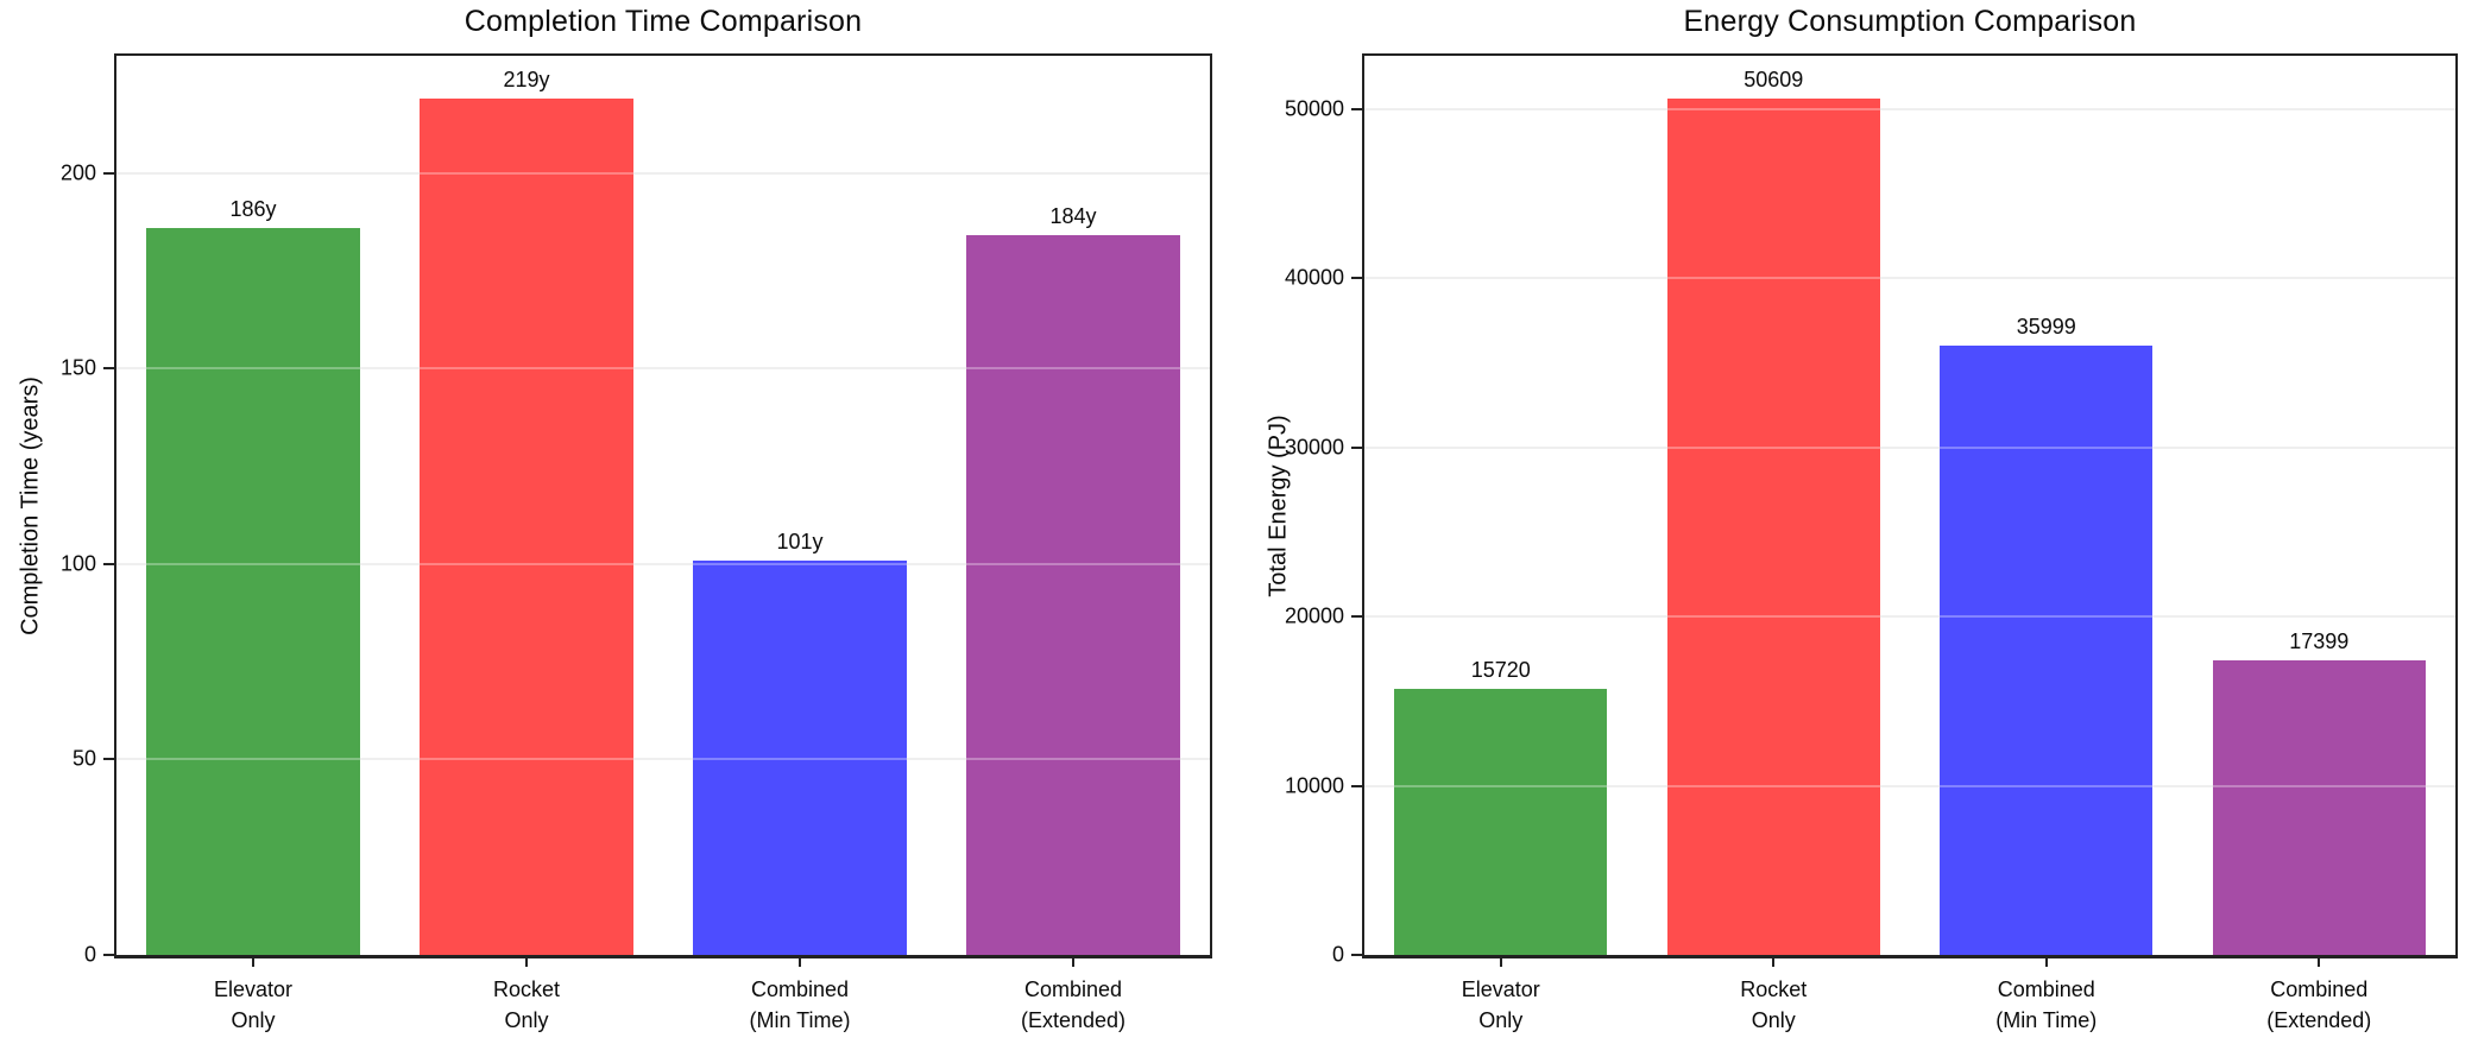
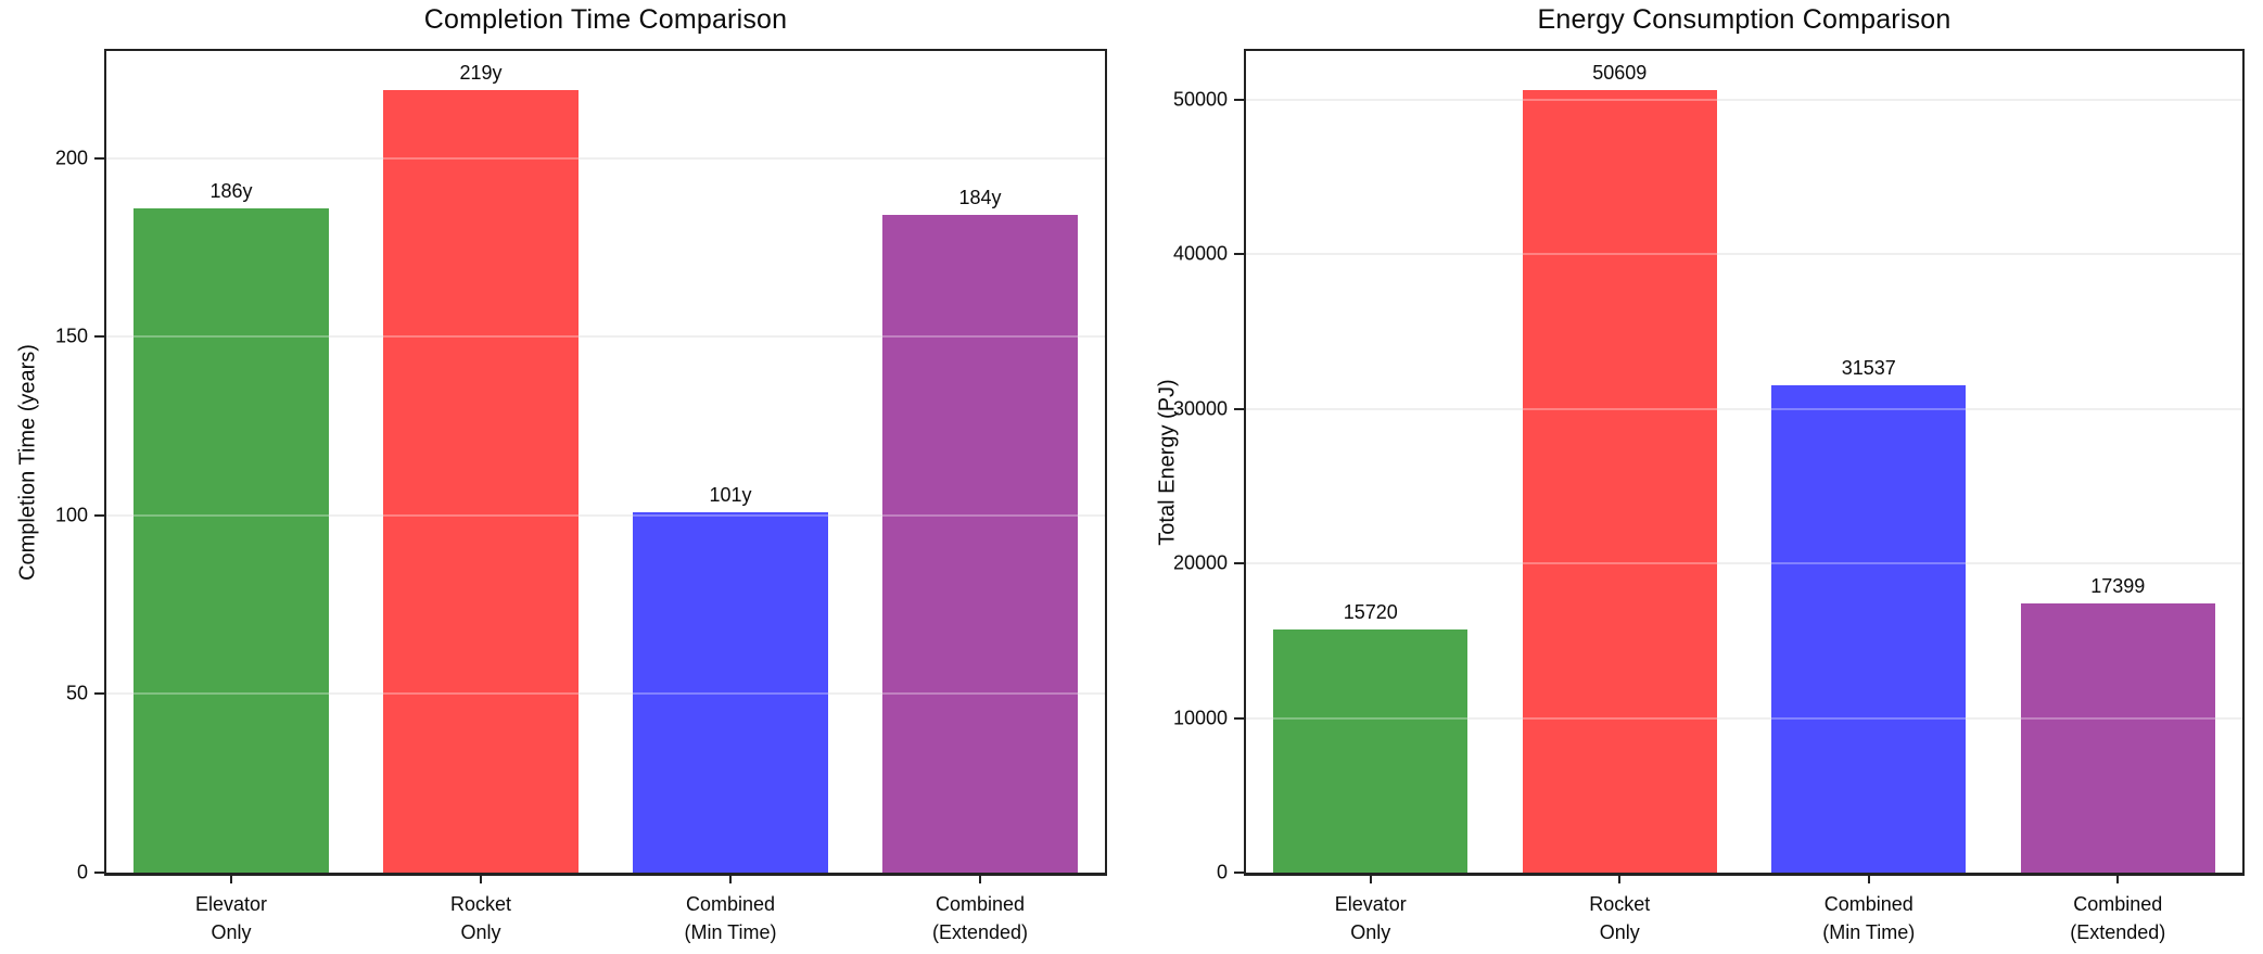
Energy Consumption Comparison/Combined (Min Time): 35999 -> 31537
